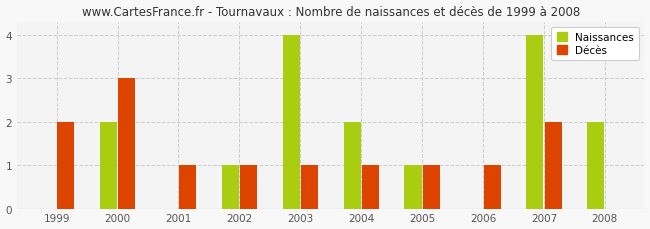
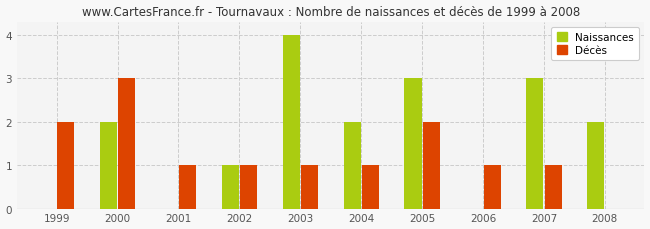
Naissances/2005: 1 -> 3
Décès/2005: 1 -> 2
Naissances/2007: 4 -> 3
Décès/2007: 2 -> 1
